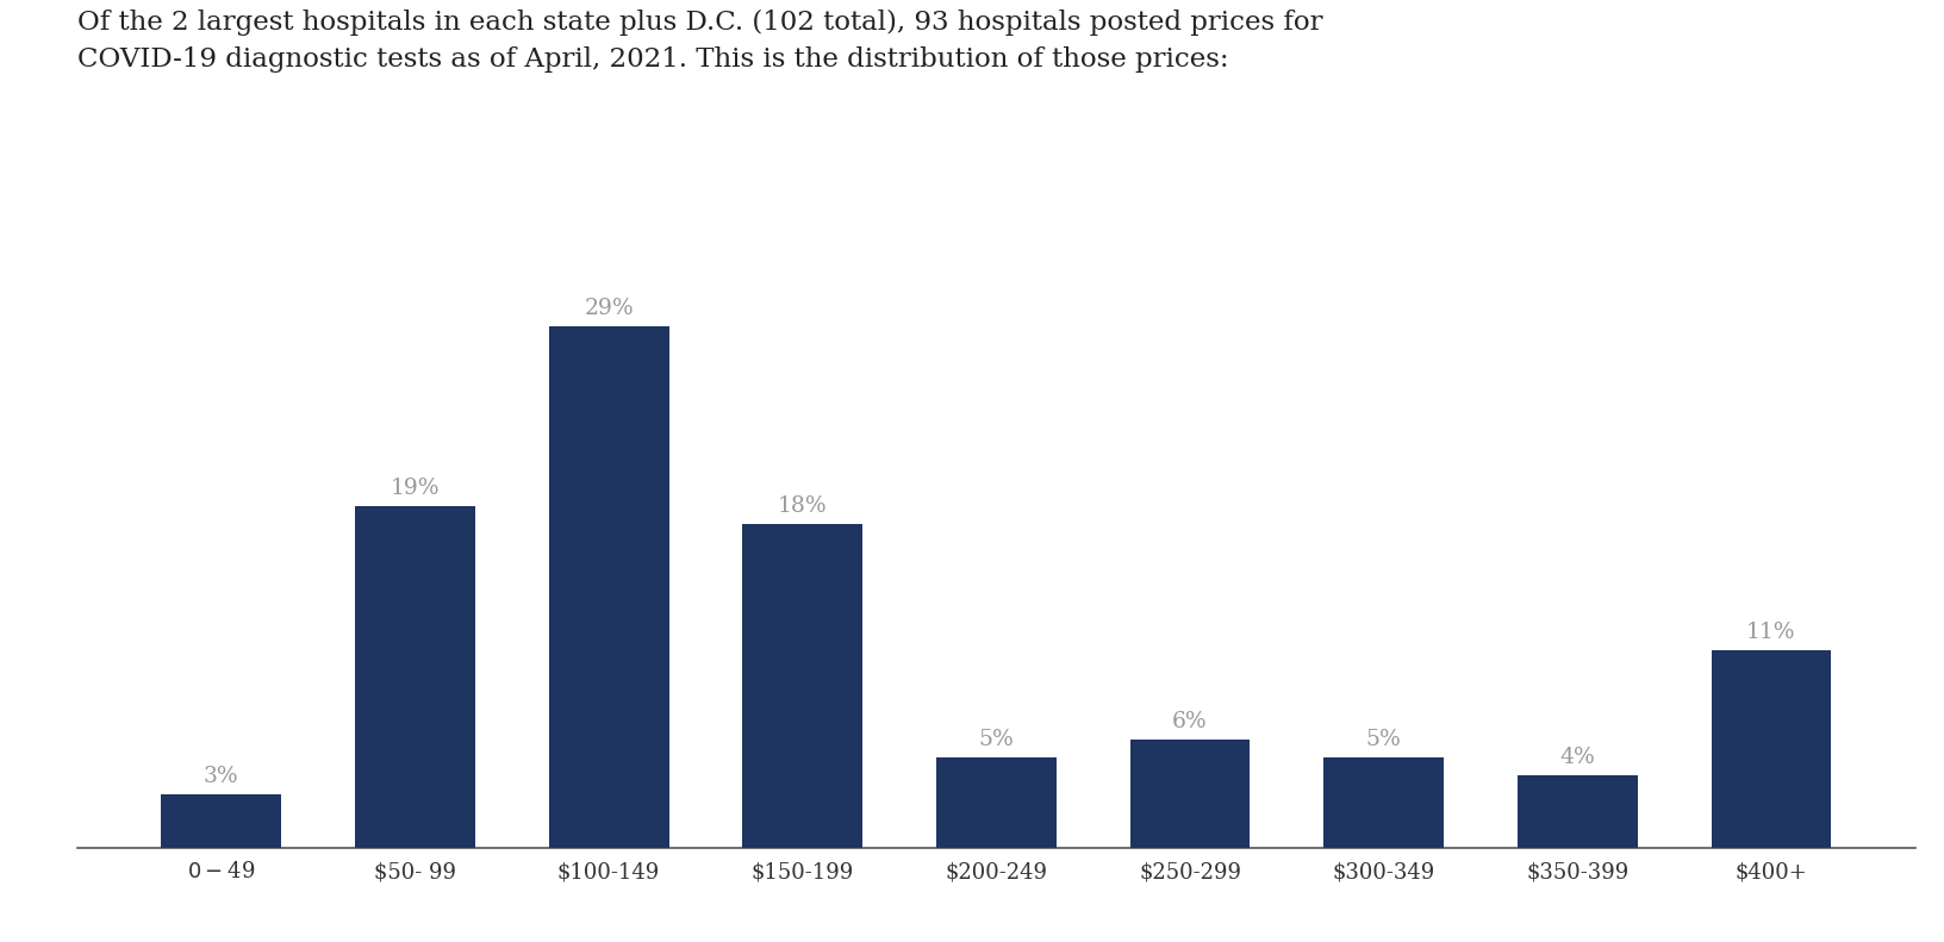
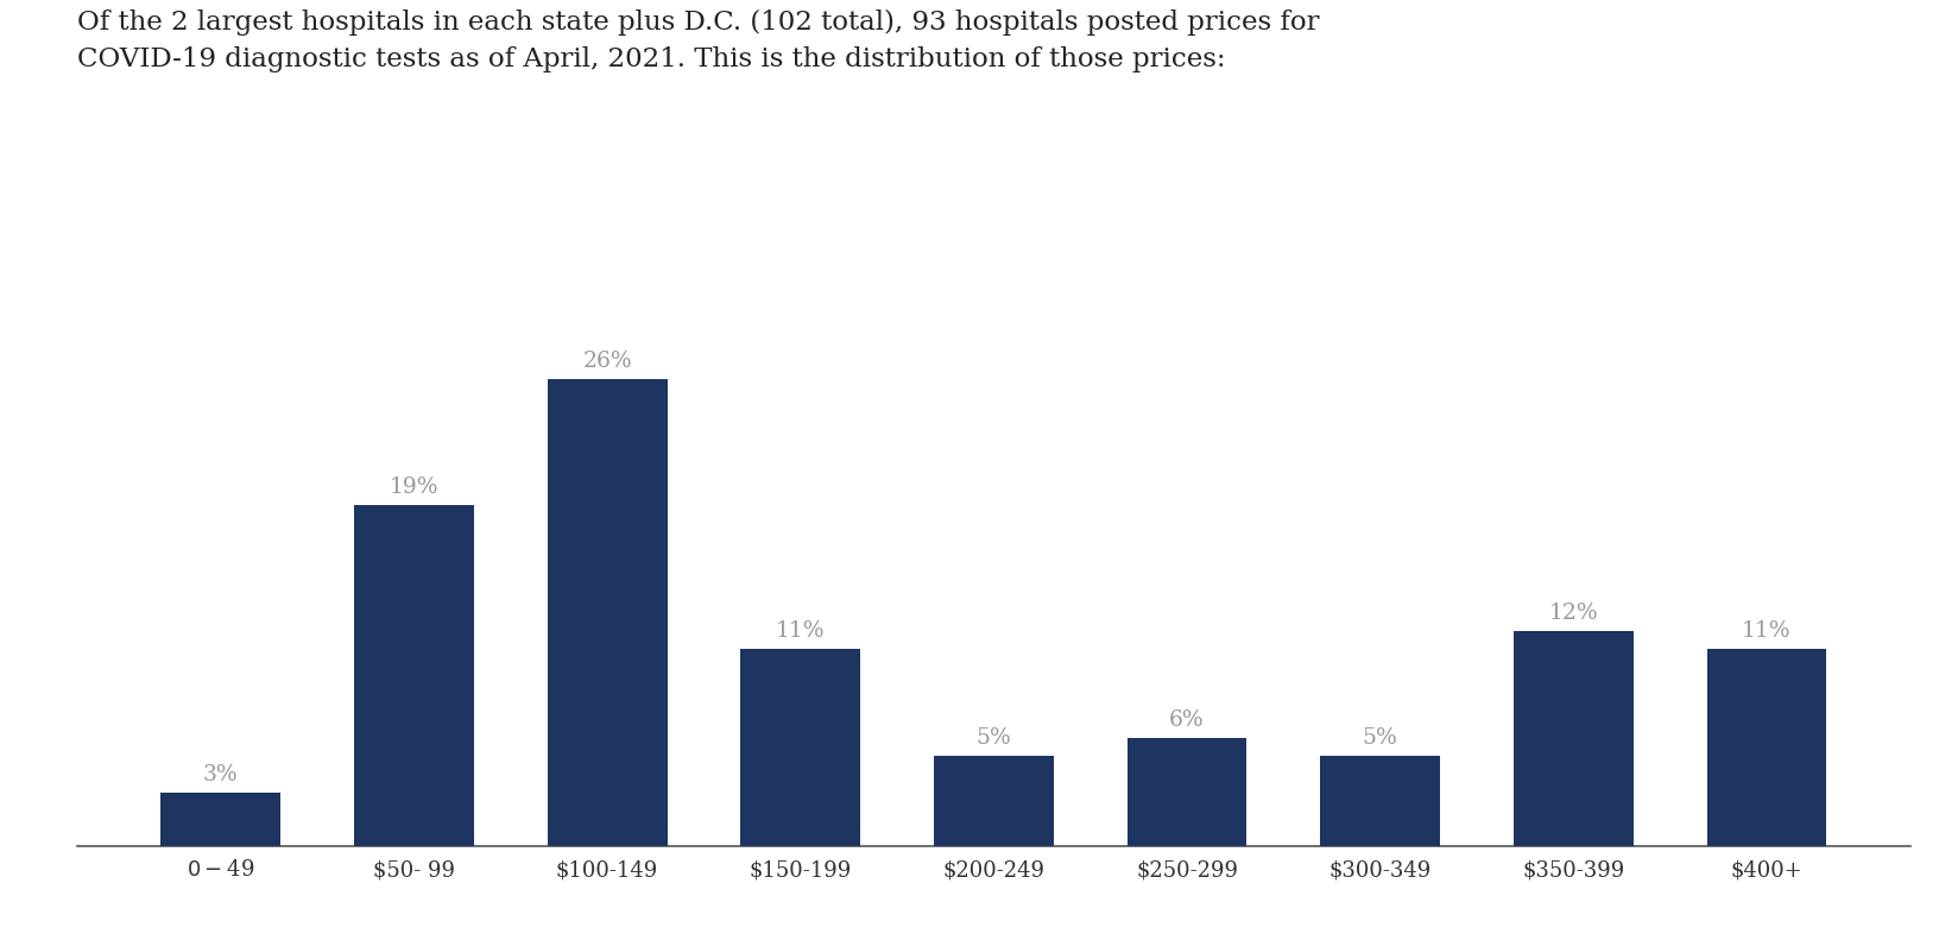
$100-149: 29% -> 26%
$150-199: 18% -> 11%
$350-399: 4% -> 12%
